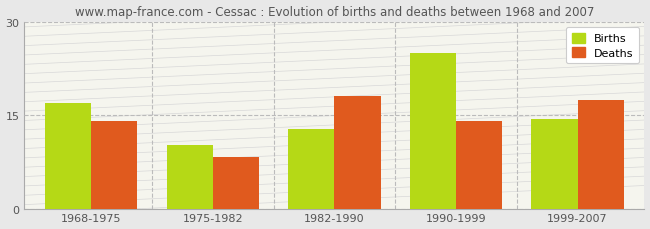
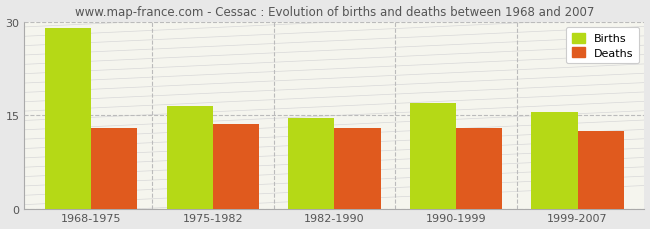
Births/1968-1975: 17.0 -> 29.0
Deaths/1968-1975: 14.0 -> 13.0
Births/1975-1982: 10.2 -> 16.5
Deaths/1975-1982: 8.2 -> 13.5
Births/1982-1990: 12.8 -> 14.5
Deaths/1982-1990: 18.0 -> 13.0
Births/1990-1999: 25.0 -> 17.0
Deaths/1990-1999: 14.0 -> 13.0
Births/1999-2007: 14.4 -> 15.5
Deaths/1999-2007: 17.4 -> 12.5
